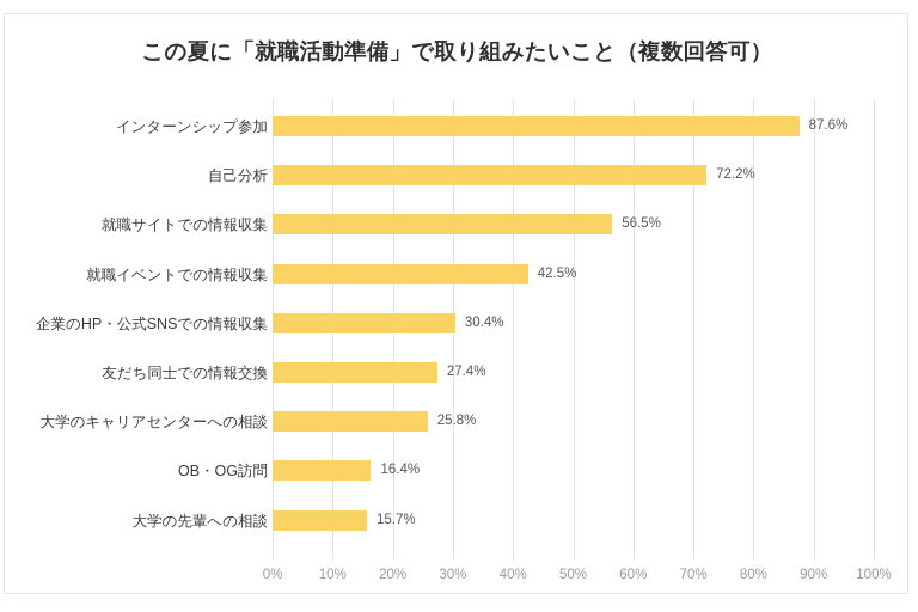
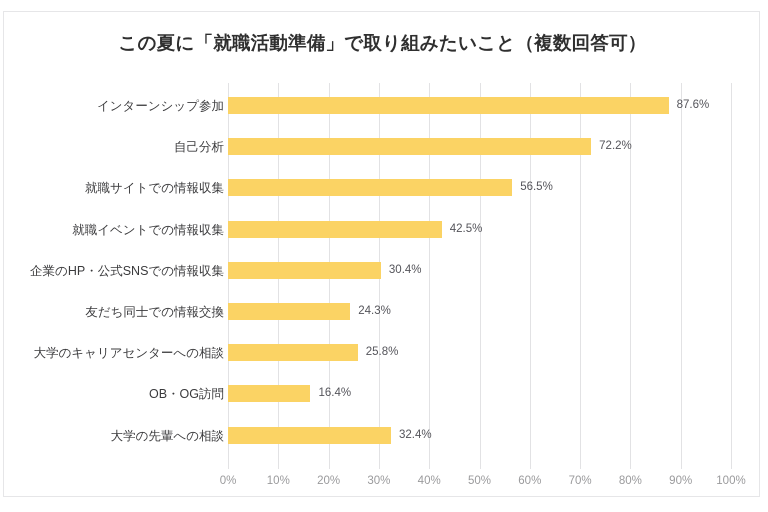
友だち同士での情報交換: 27.4% -> 24.3%
大学の先輩への相談: 15.7% -> 32.4%
